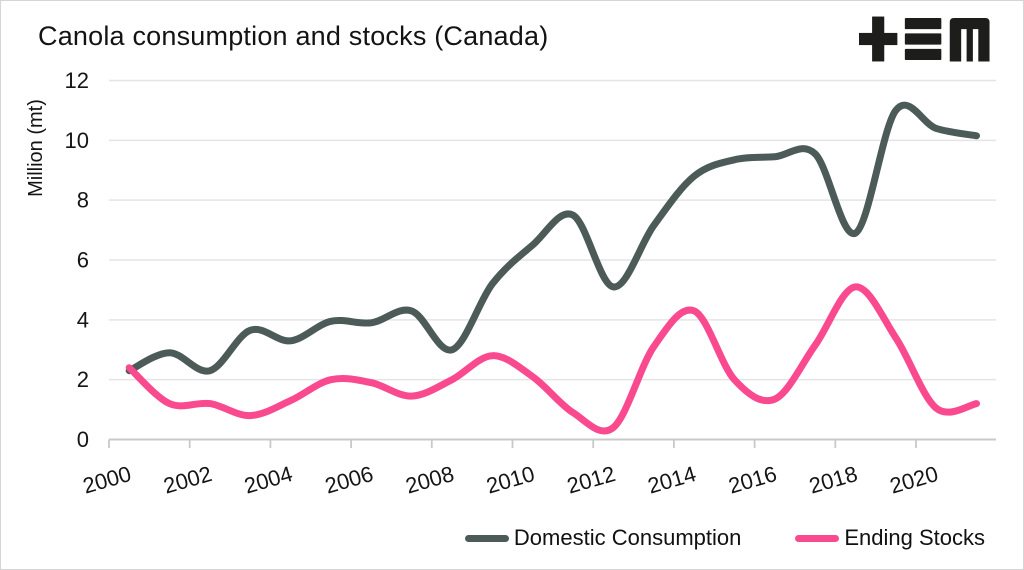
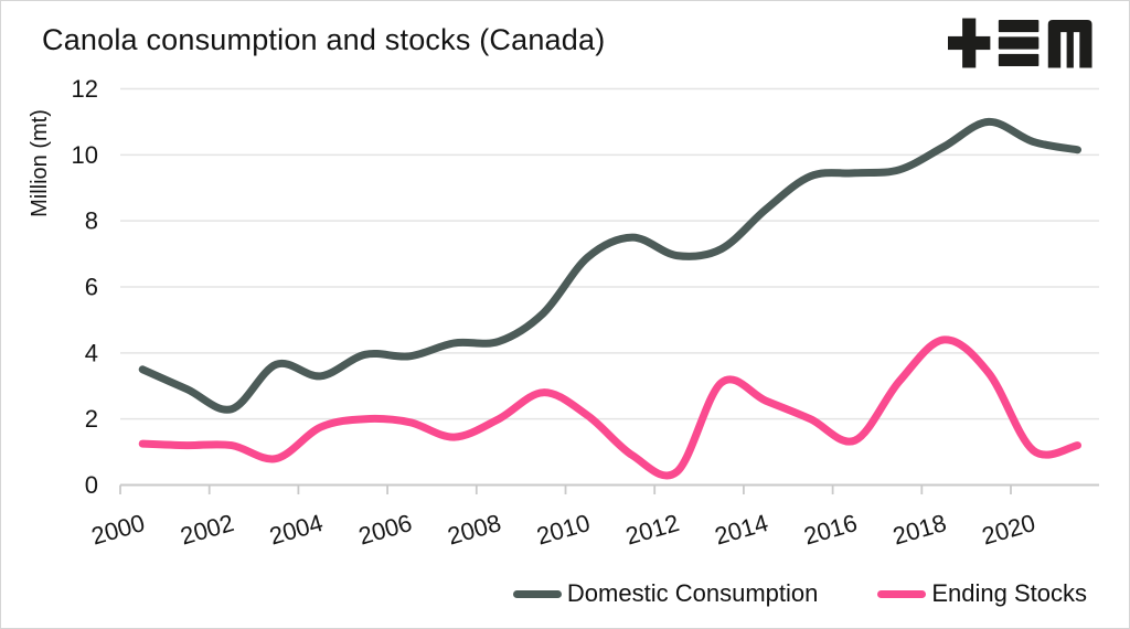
Domestic Consumption/2000: 2.3 -> 3.5
Ending Stocks/2000: 2.4 -> 1.2
Ending Stocks/2004: 1.3 -> 1.8
Domestic Consumption/2008: 3.0 -> 4.3
Domestic Consumption/2010: 6.5 -> 6.9
Domestic Consumption/2012: 5.1 -> 7.0
Domestic Consumption/2014: 8.8 -> 8.3
Ending Stocks/2014: 4.3 -> 2.5
Domestic Consumption/2018: 6.9 -> 10.2
Ending Stocks/2018: 5.1 -> 4.4
